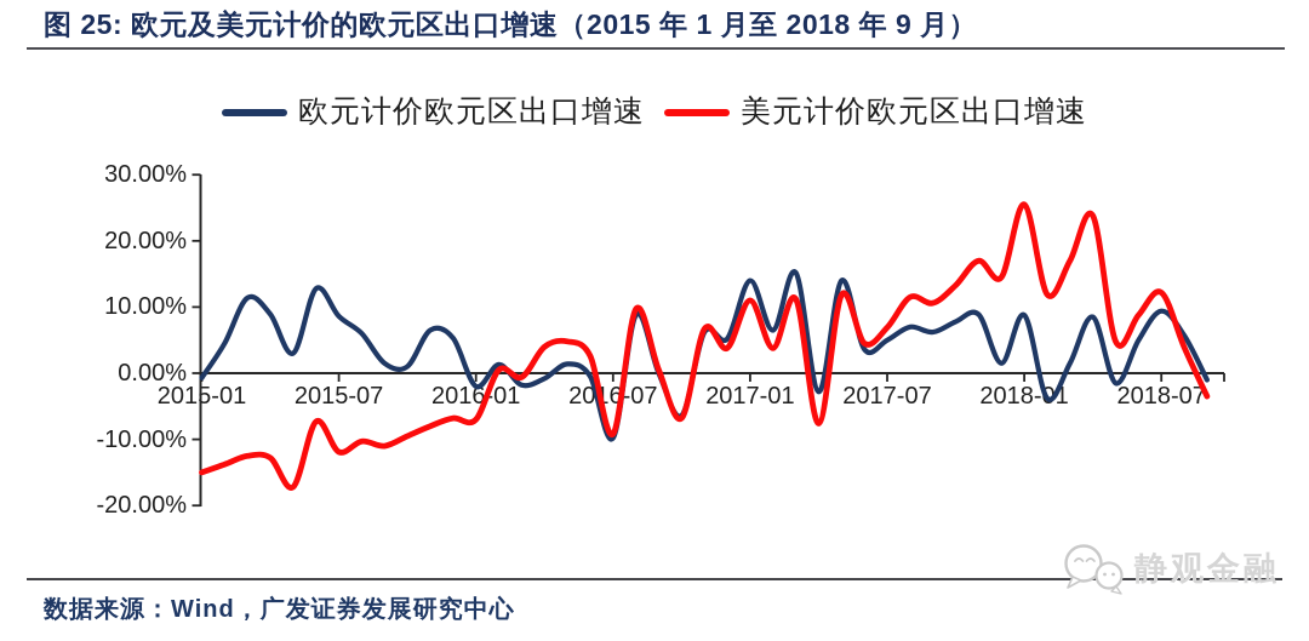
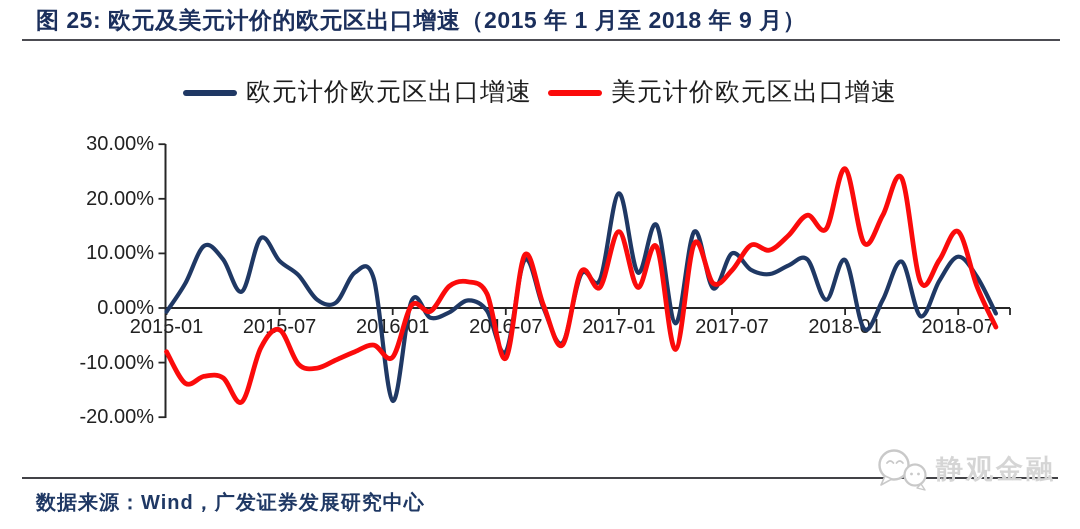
美元计价欧元区出口增速/2015-01: -15% -> -8%
美元计价欧元区出口增速/2015-07: -12% -> -4%
欧元计价欧元区出口增速/2016-01: -2% -> -17%
美元计价欧元区出口增速/2016-01: -7% -> -9%
欧元计价欧元区出口增速/2016-07: -10% -> -8%
欧元计价欧元区出口增速/2017-01: 14% -> 21%
美元计价欧元区出口增速/2017-01: 11% -> 14%
欧元计价欧元区出口增速/2017-07: 5% -> 10%
美元计价欧元区出口增速/2018-07: 12% -> 14%
